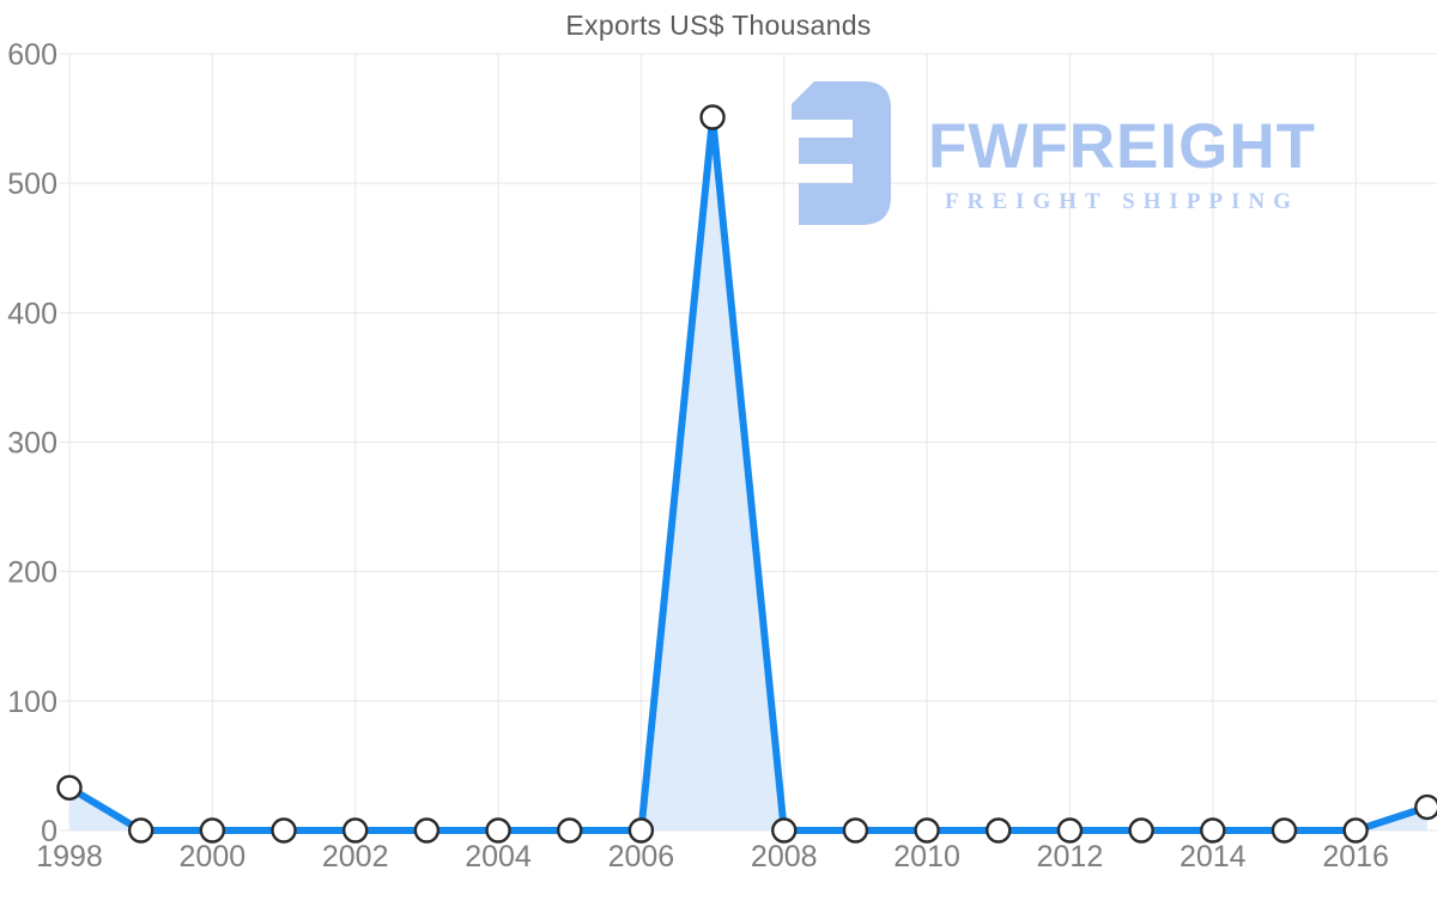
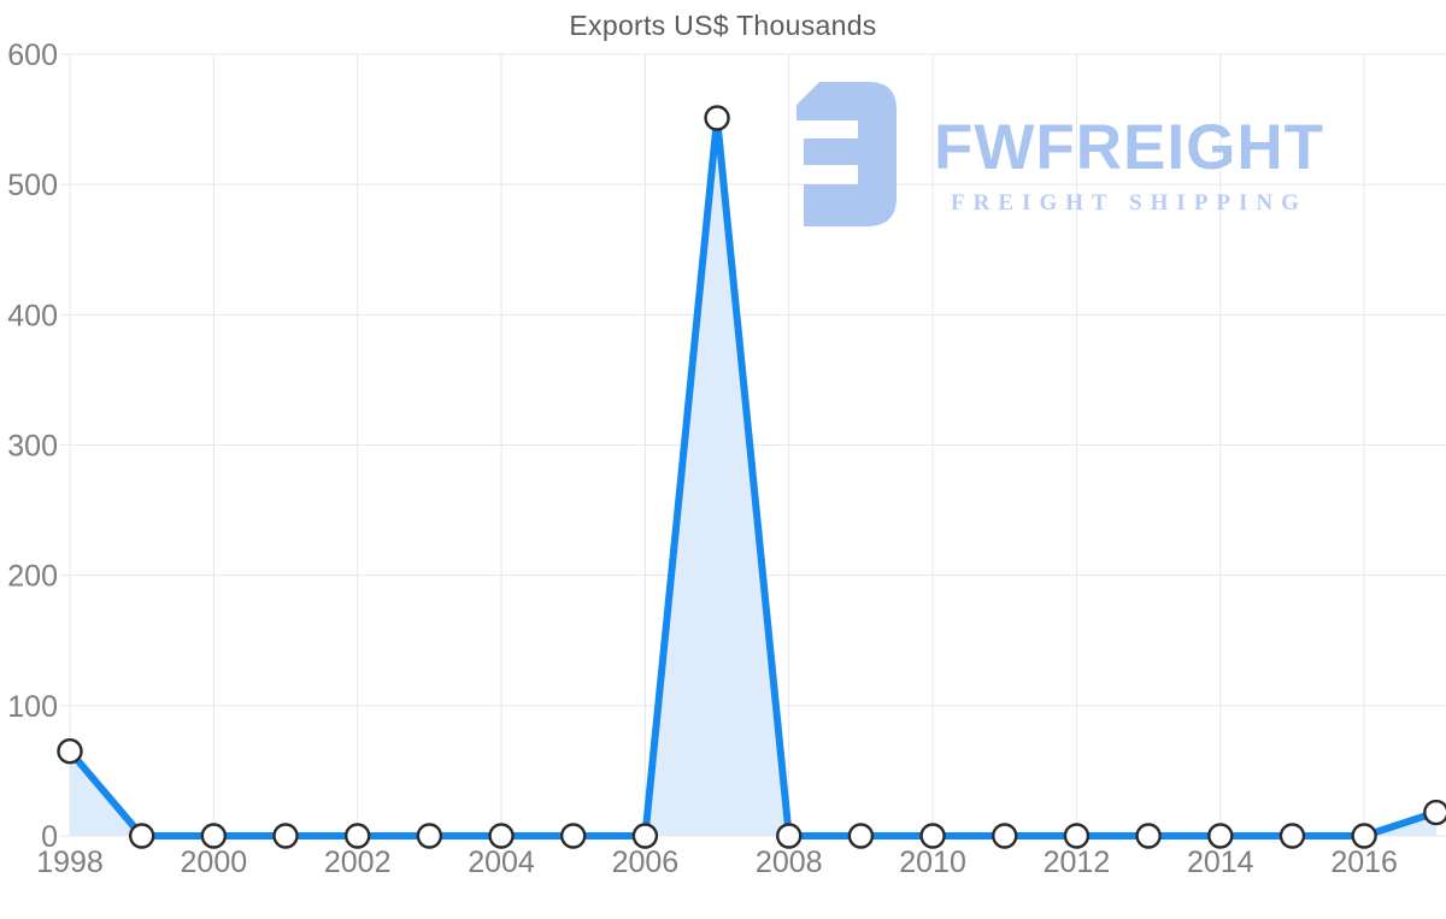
1998: 33 -> 65
